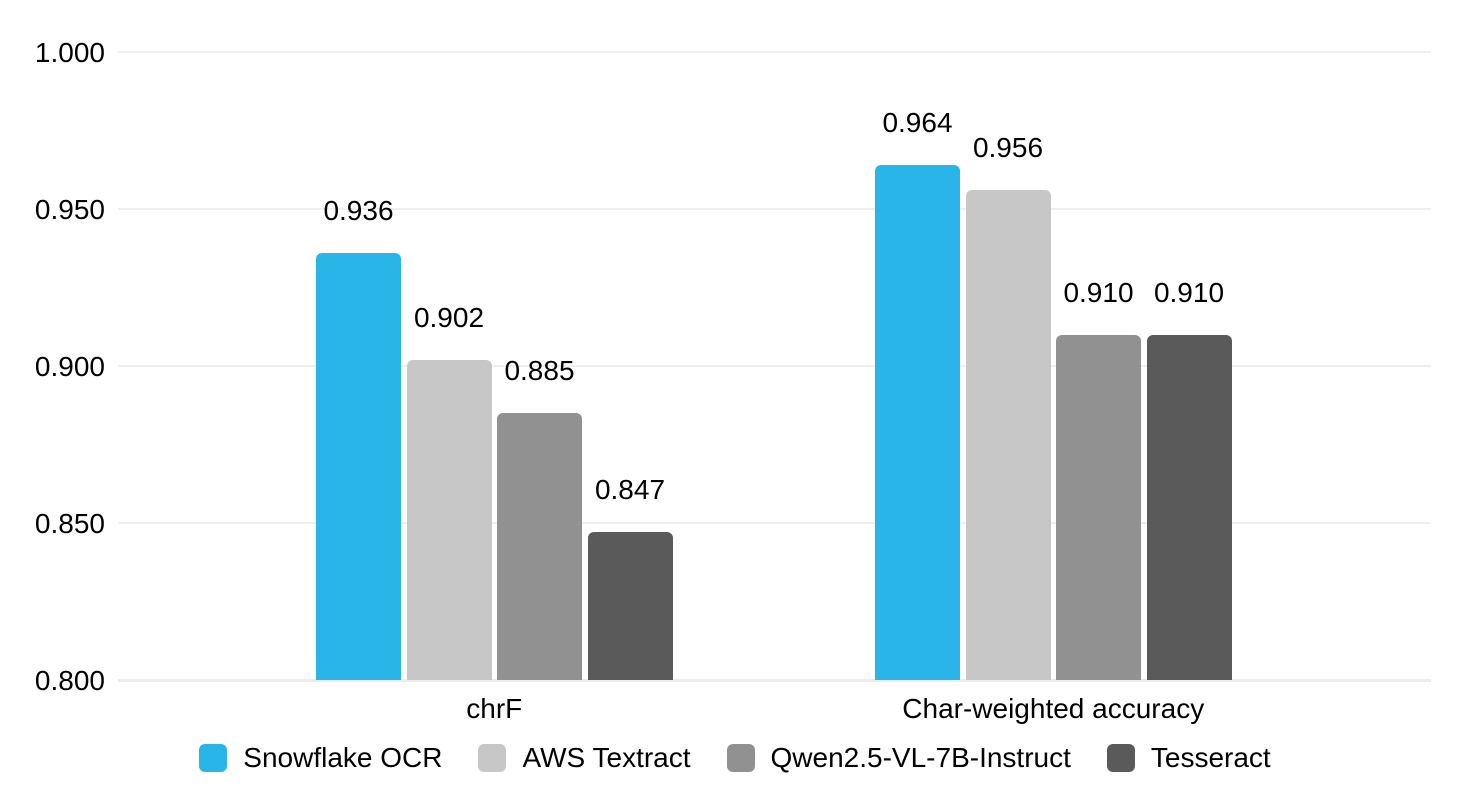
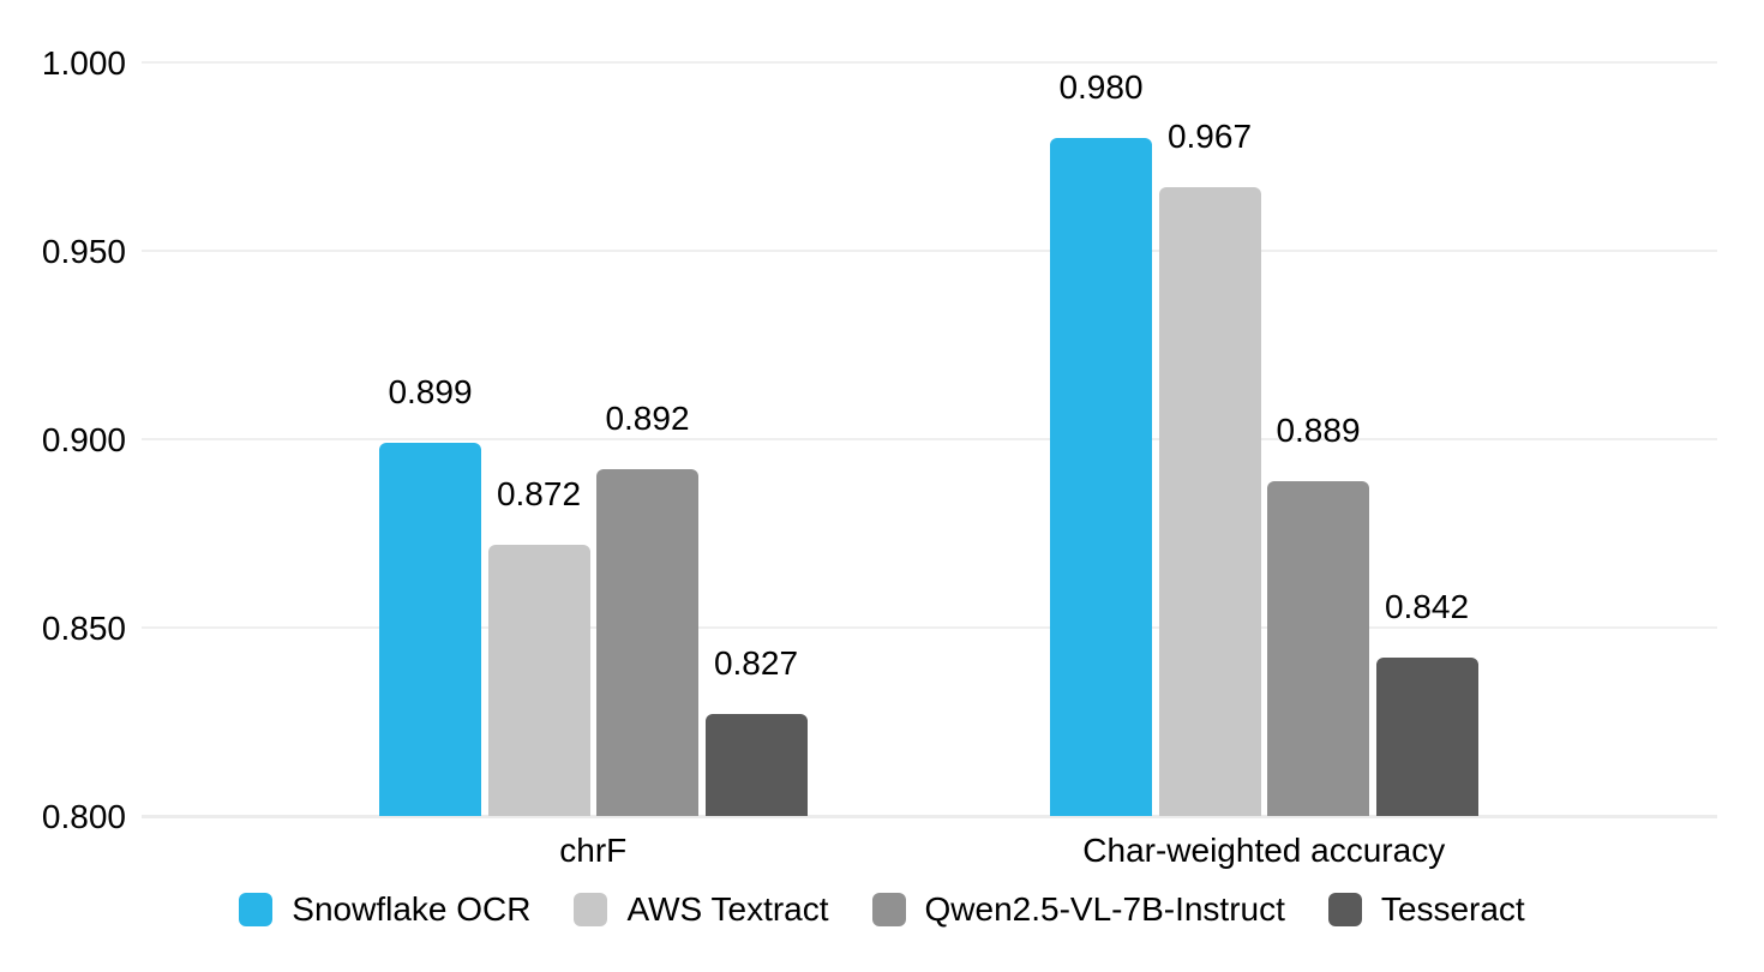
Snowflake OCR/chrF: 0.936 -> 0.899
AWS Textract/chrF: 0.902 -> 0.872
Qwen2.5-VL-7B-Instruct/chrF: 0.885 -> 0.892
Tesseract/chrF: 0.847 -> 0.827
Snowflake OCR/Char-weighted accuracy: 0.964 -> 0.980
AWS Textract/Char-weighted accuracy: 0.956 -> 0.967
Qwen2.5-VL-7B-Instruct/Char-weighted accuracy: 0.910 -> 0.889
Tesseract/Char-weighted accuracy: 0.910 -> 0.842
